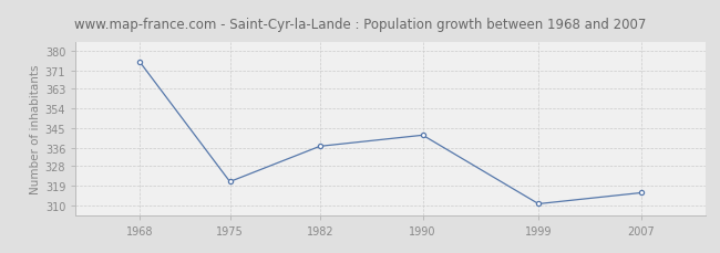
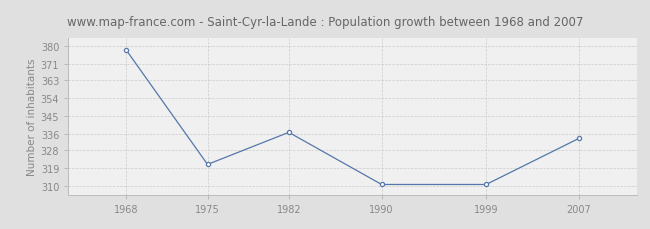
1968: 375 -> 378
1990: 342 -> 311
2007: 316 -> 334
